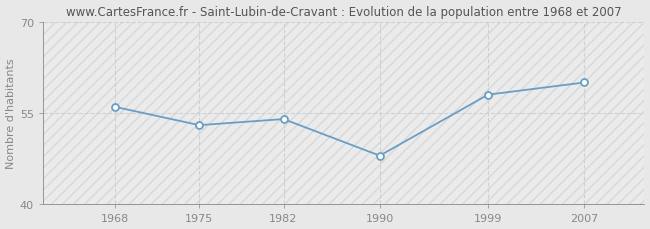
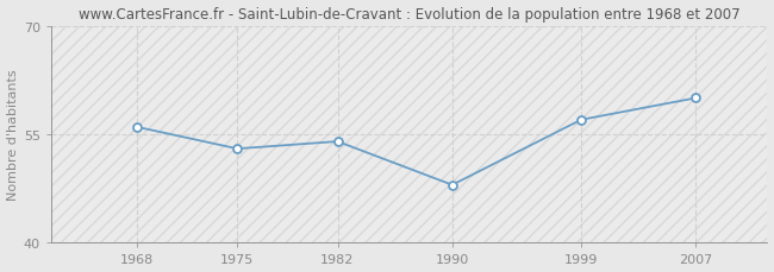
1999: 58 -> 57
